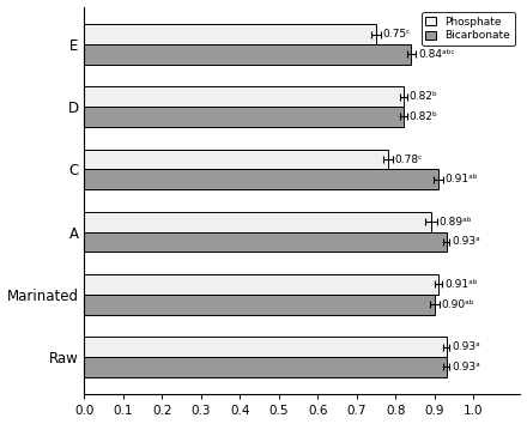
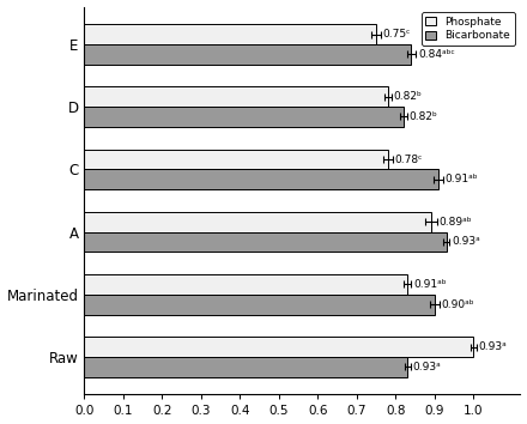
Phosphate/D: 0.82 -> 0.78
Phosphate/Marinated: 0.91 -> 0.83
Phosphate/Raw: 0.93 -> 1.00
Bicarbonate/Raw: 0.93 -> 0.83
